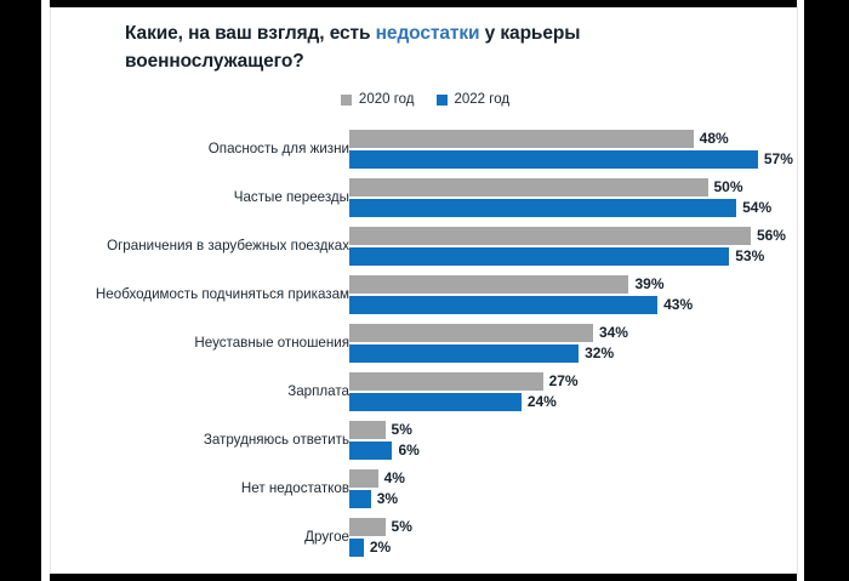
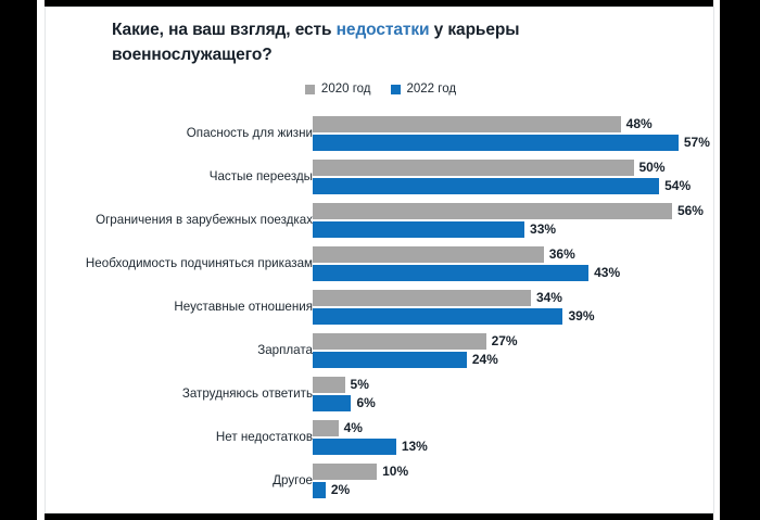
2022 год/Ограничения в зарубежных поездках: 53% -> 33%
2020 год/Необходимость подчиняться приказам: 39% -> 36%
2022 год/Неуставные отношения: 32% -> 39%
2022 год/Нет недостатков: 3% -> 13%
2020 год/Другое: 5% -> 10%
